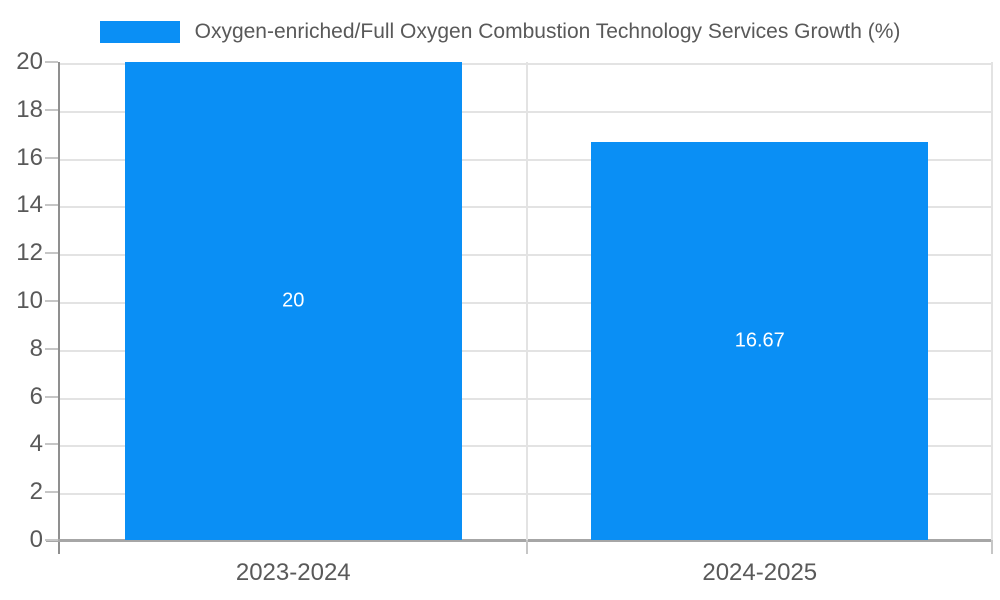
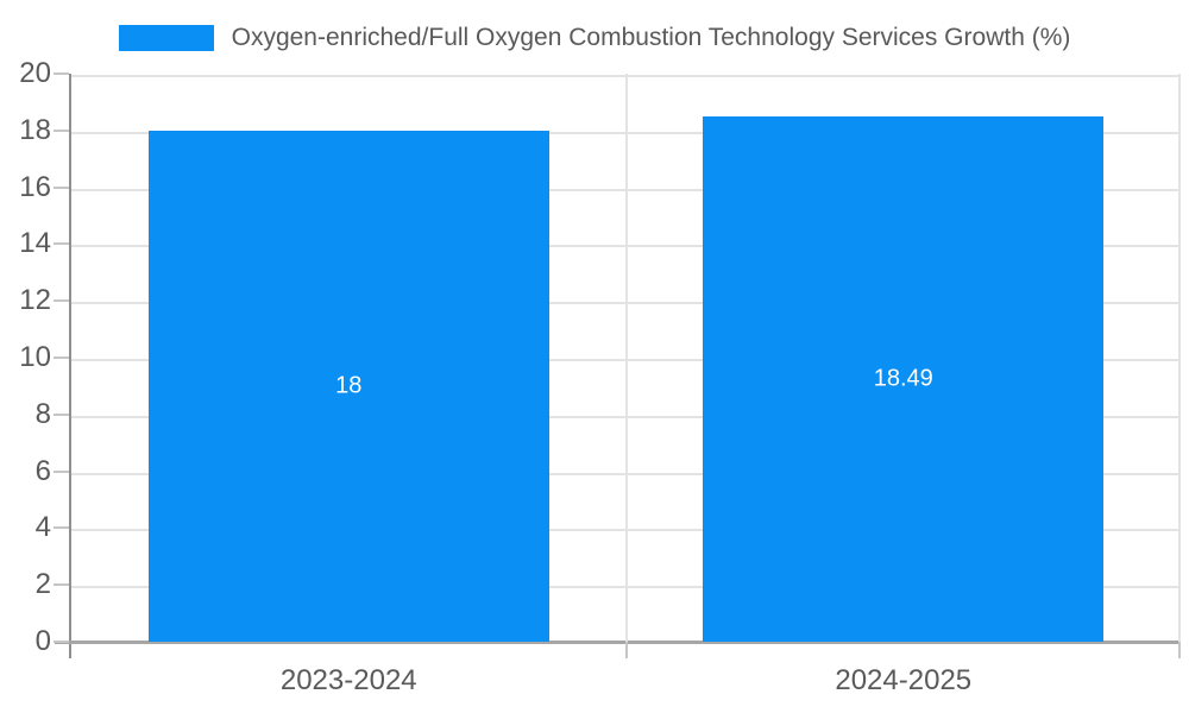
2023-2024: 20 -> 18
2024-2025: 16.67 -> 18.49
